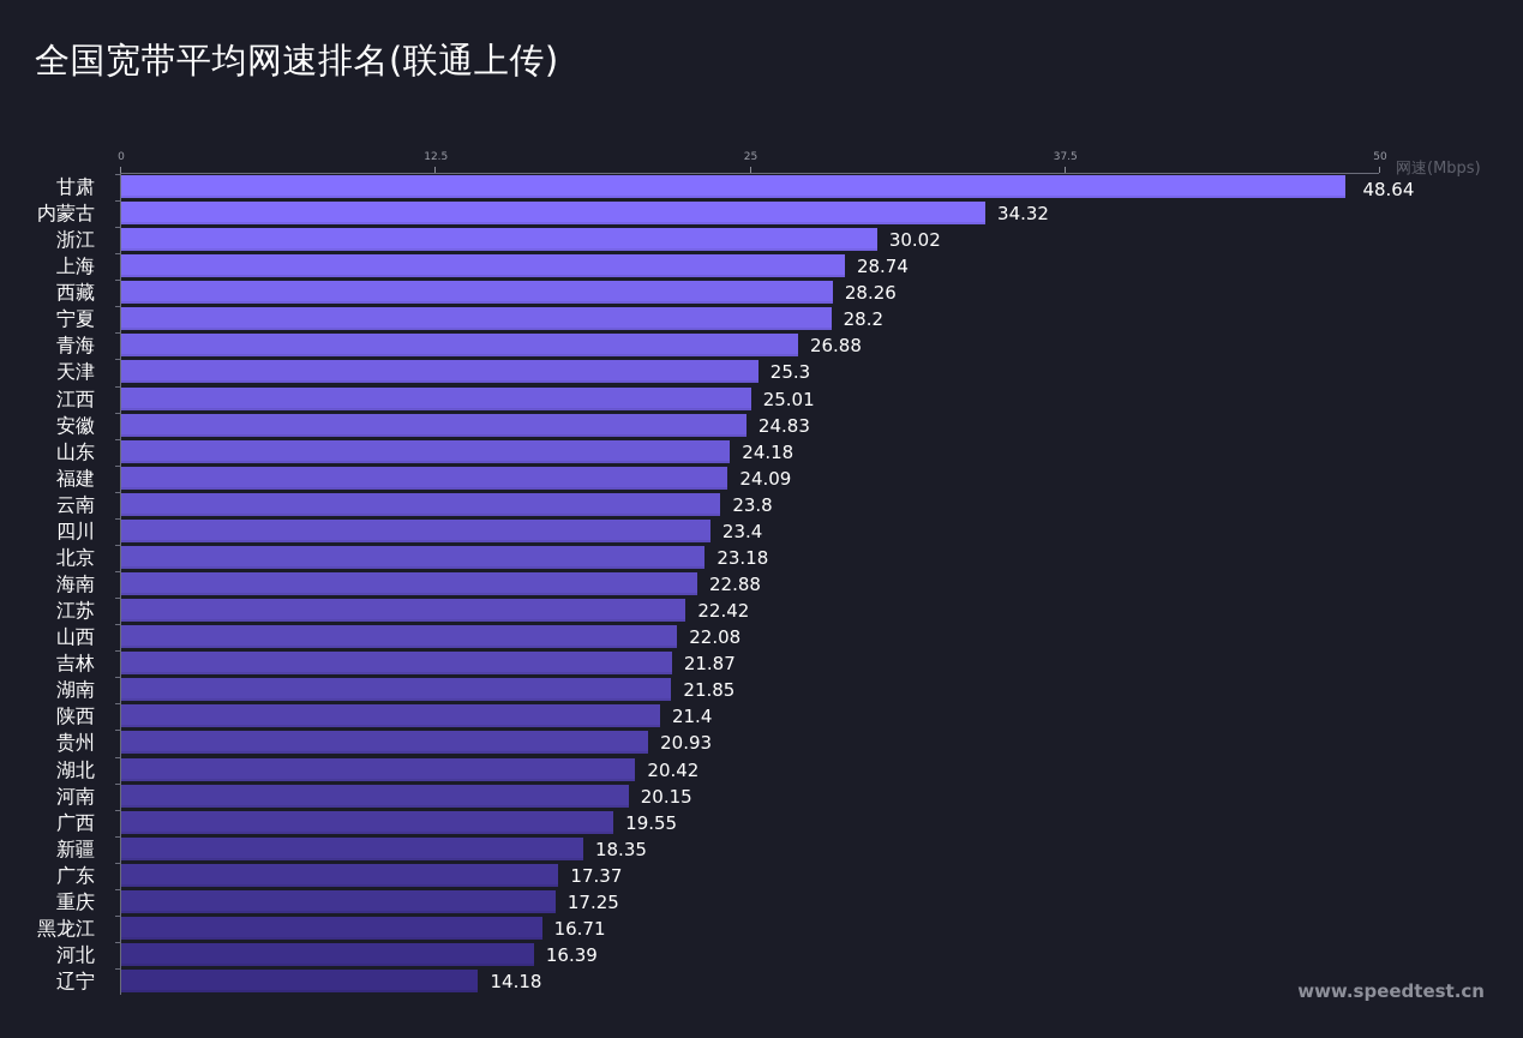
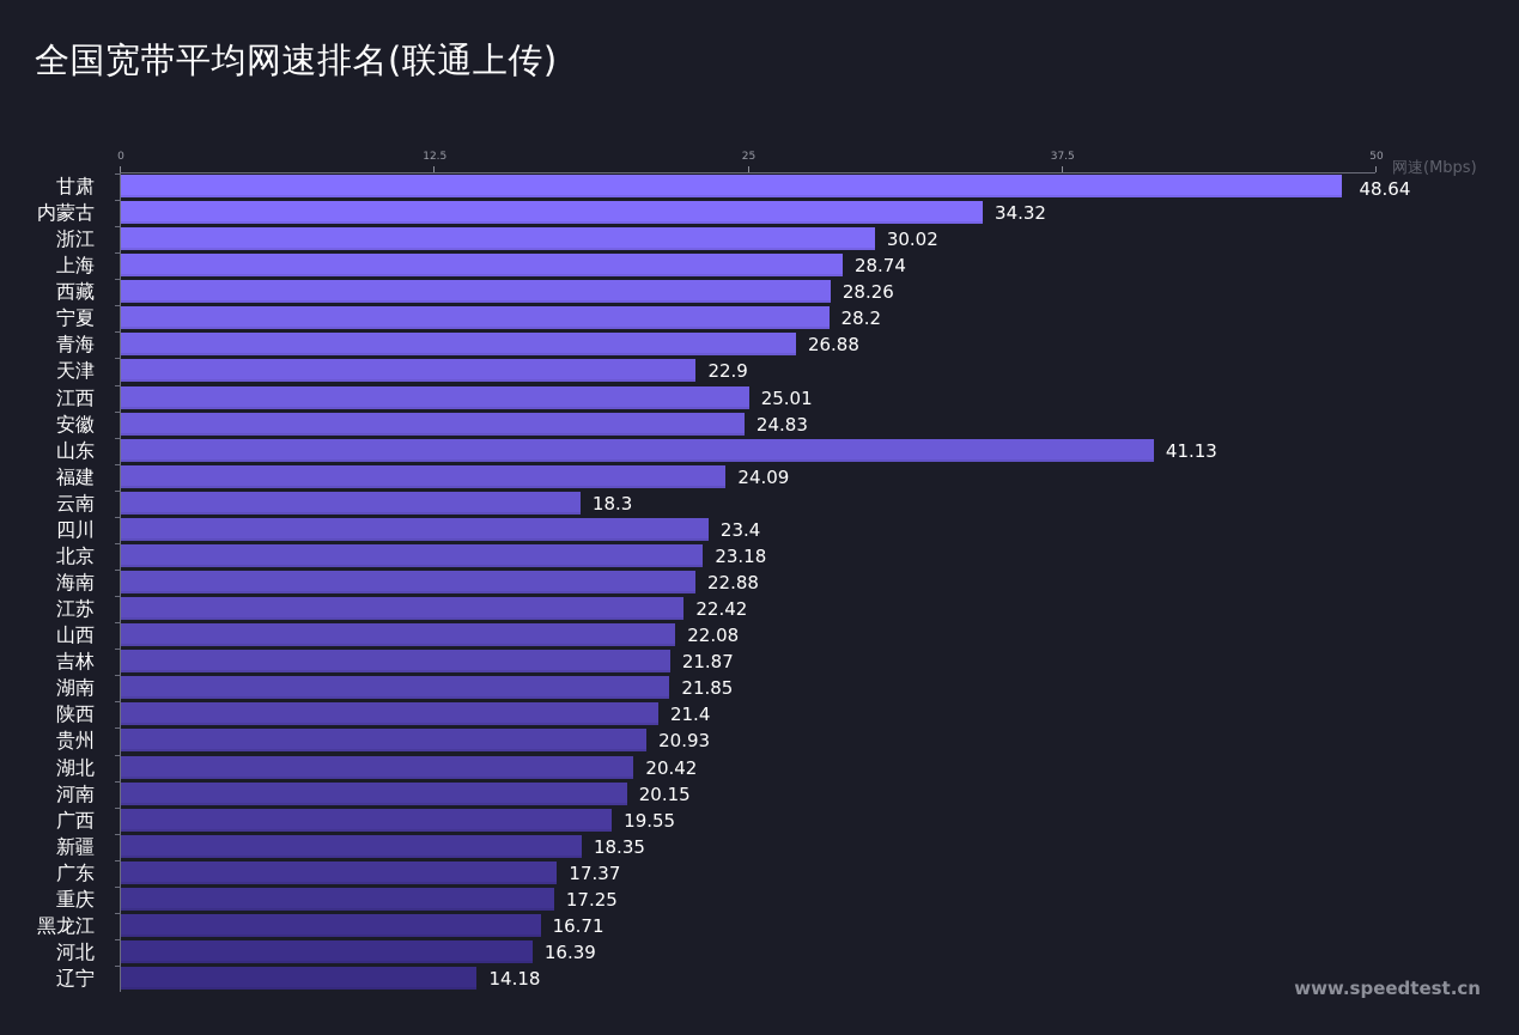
天津: 25.3 -> 22.9
山东: 24.18 -> 41.13
云南: 23.8 -> 18.3
